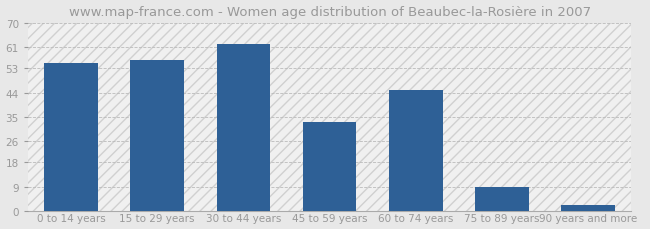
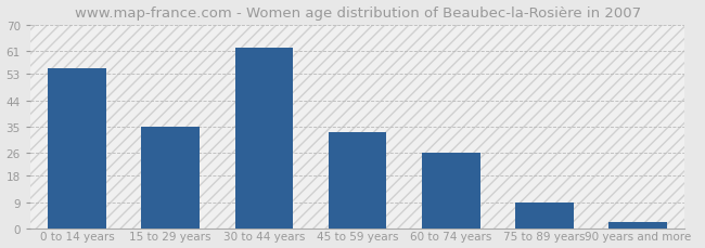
15 to 29 years: 56 -> 35
60 to 74 years: 45 -> 26
